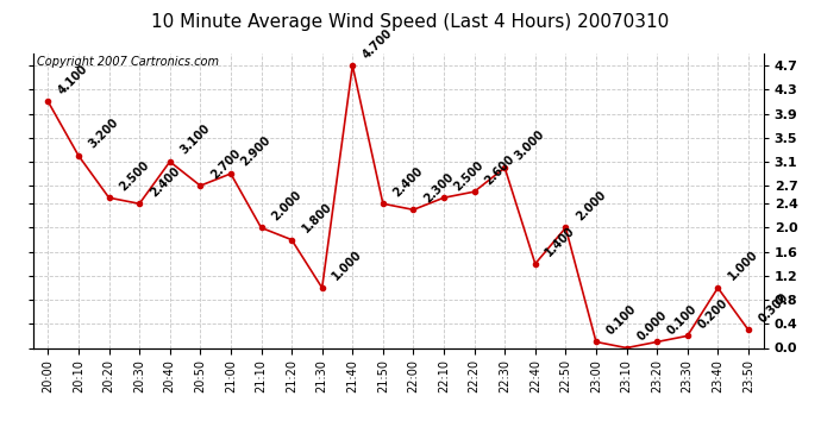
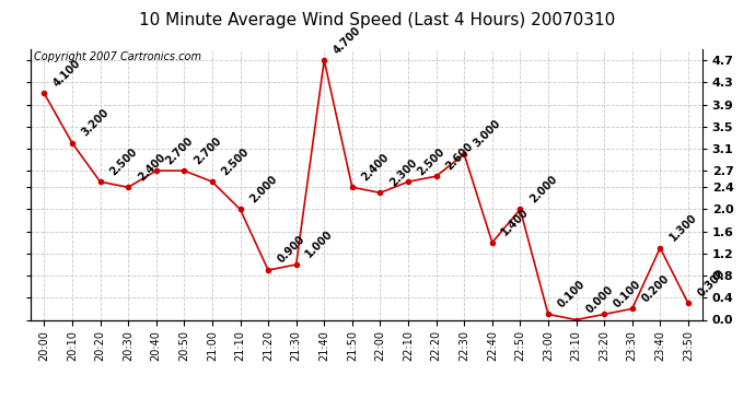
20:40: 3.100 -> 2.700
21:00: 2.900 -> 2.500
21:20: 1.800 -> 0.900
23:40: 1.000 -> 1.300
